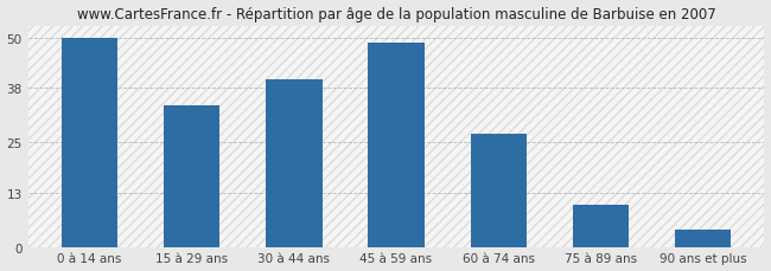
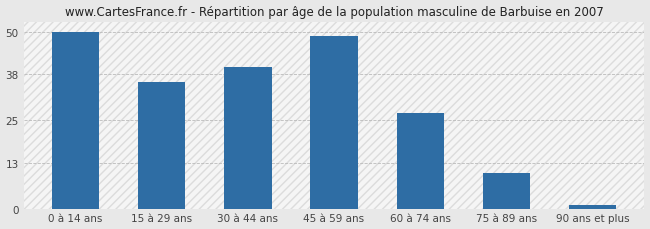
15 à 29 ans: 34 -> 36
90 ans et plus: 4 -> 1
